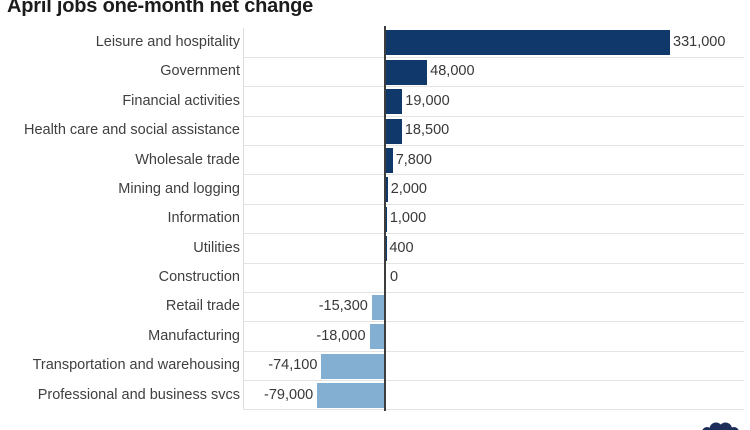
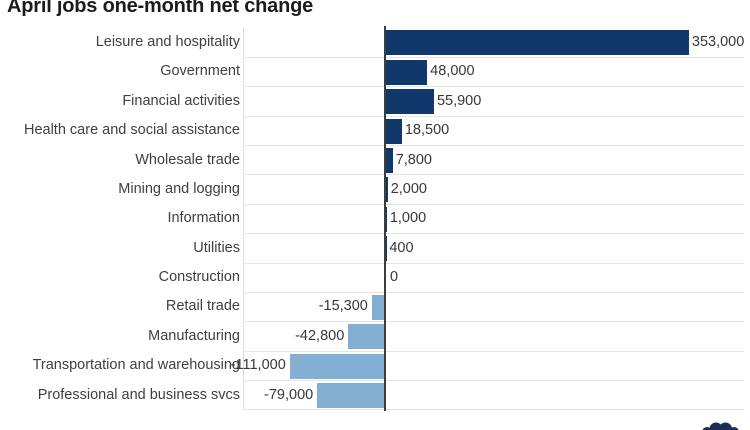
Leisure and hospitality: 331,000 -> 353,000
Financial activities: 19,000 -> 55,900
Manufacturing: -18,000 -> -42,800
Transportation and warehousing: -74,100 -> -111,000
